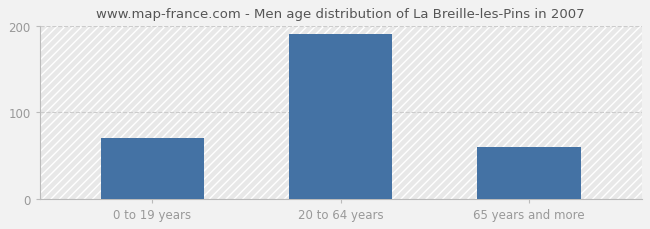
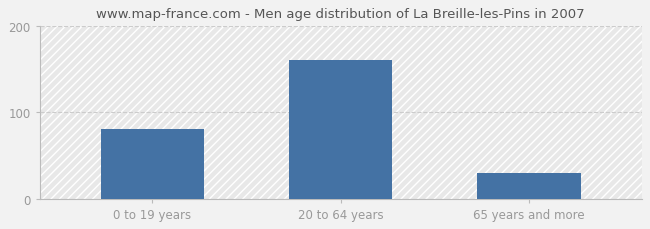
0 to 19 years: 70 -> 80
20 to 64 years: 190 -> 160
65 years and more: 60 -> 30
